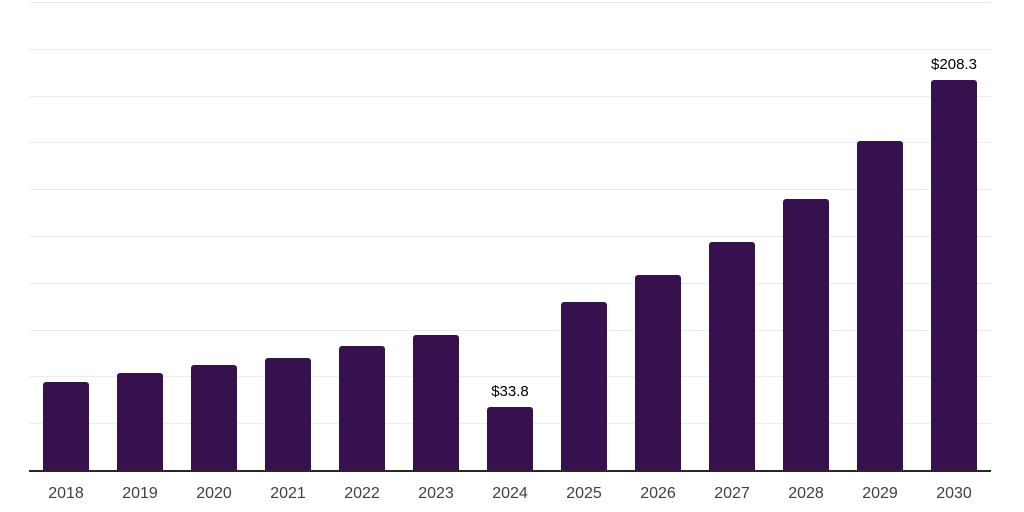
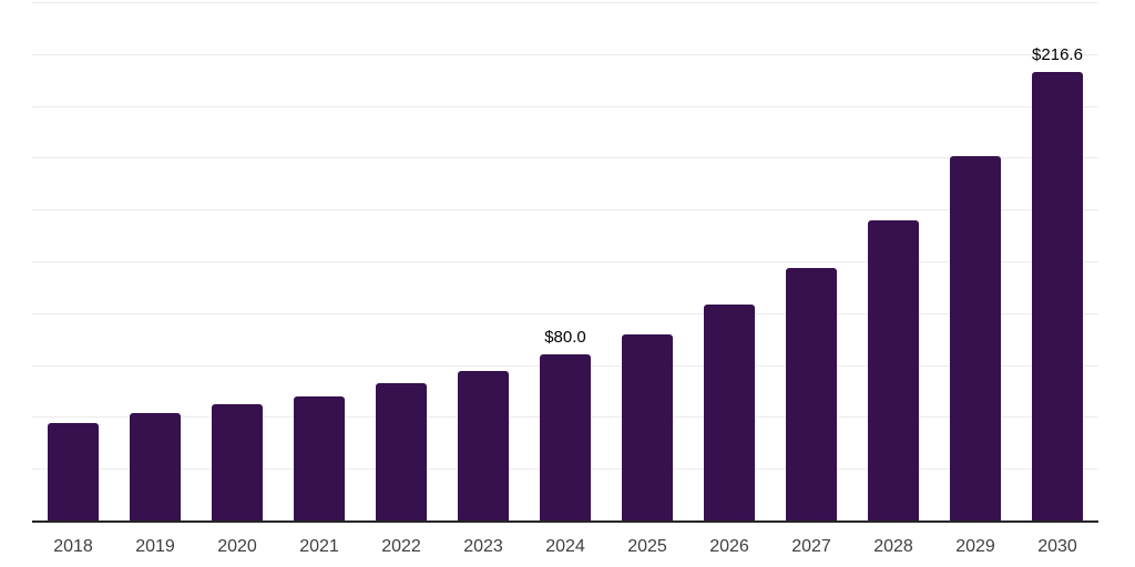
2024: $33.8 -> $80.0
2030: $208.3 -> $216.6
